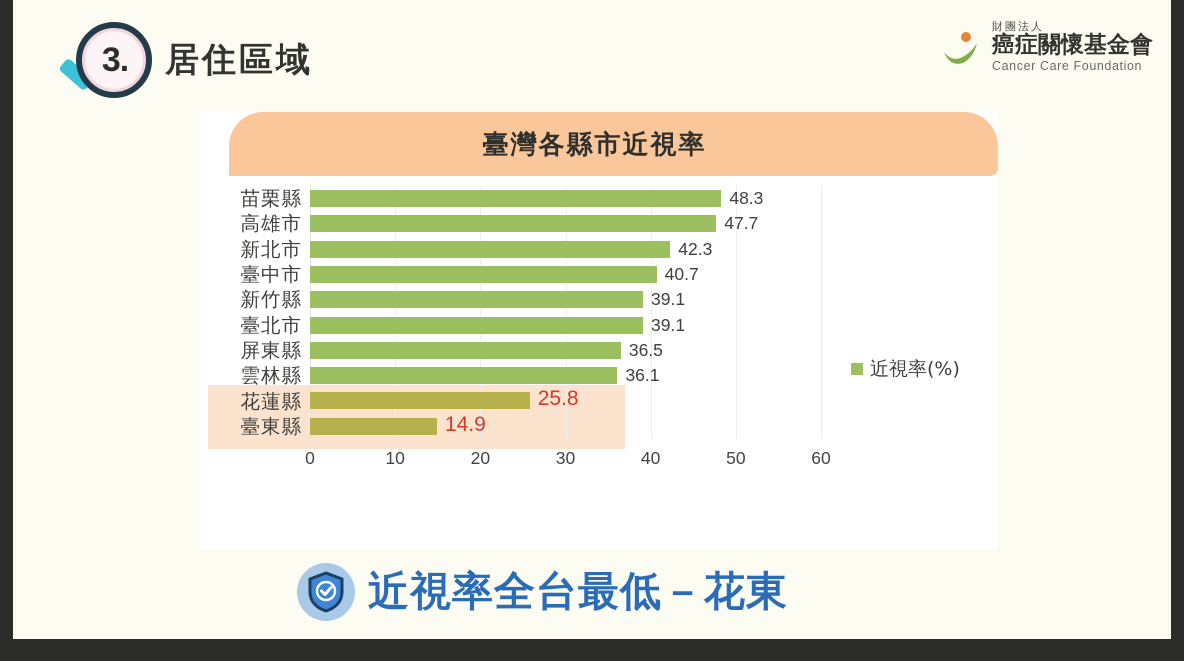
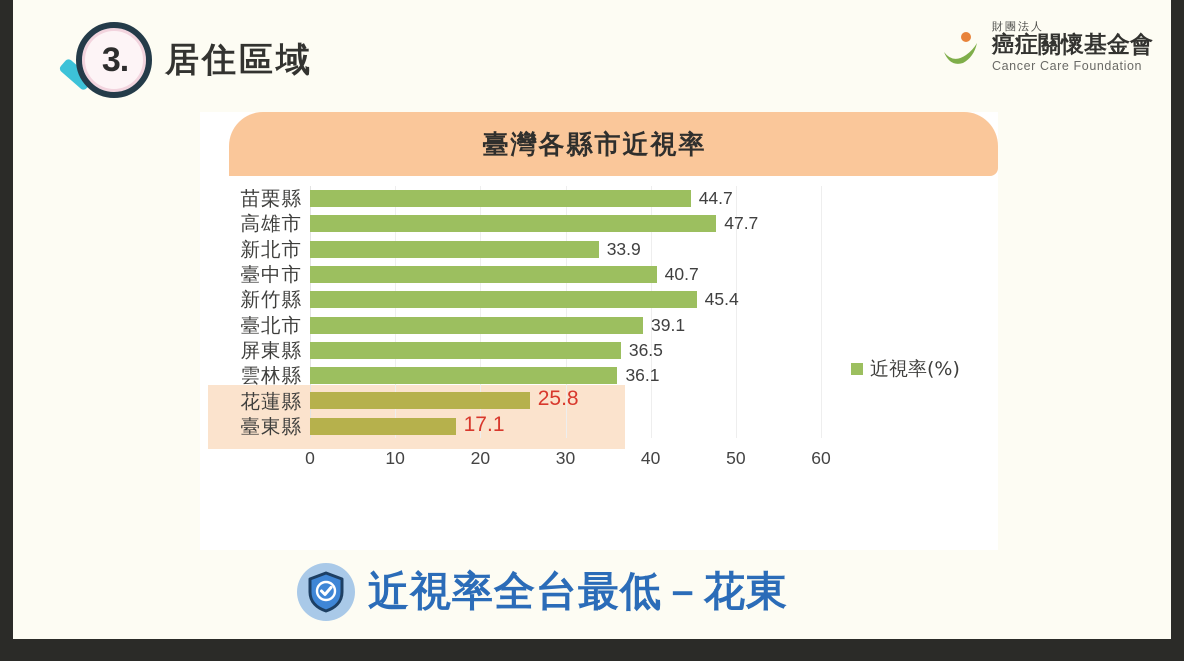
苗栗縣: 48.3 -> 44.7
新北市: 42.3 -> 33.9
新竹縣: 39.1 -> 45.4
臺東縣: 14.9 -> 17.1
